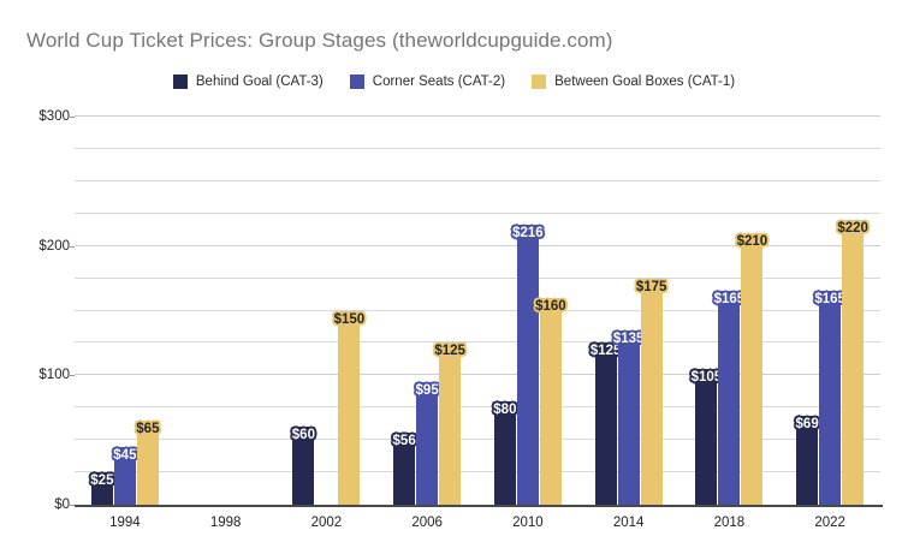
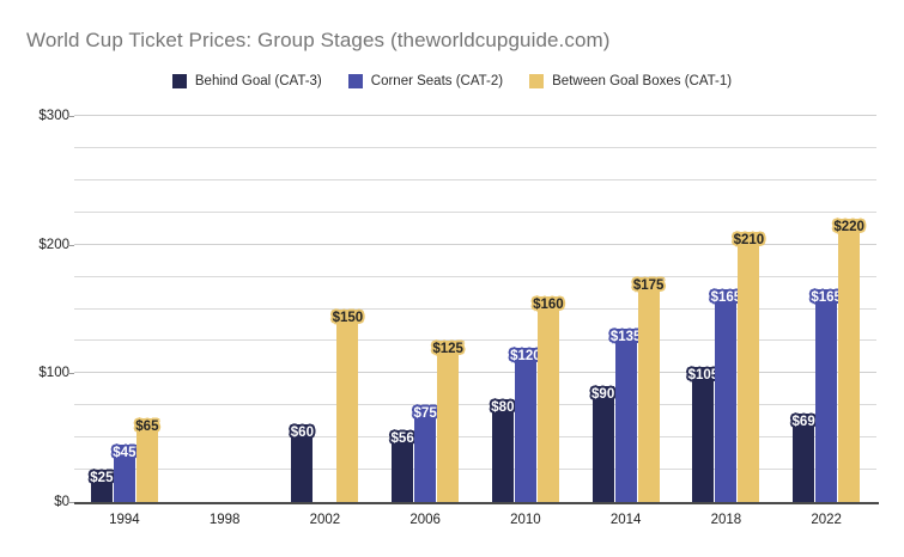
Corner Seats (CAT-2)/2006: $95 -> $75
Corner Seats (CAT-2)/2010: $216 -> $120
Behind Goal (CAT-3)/2014: $125 -> $90
